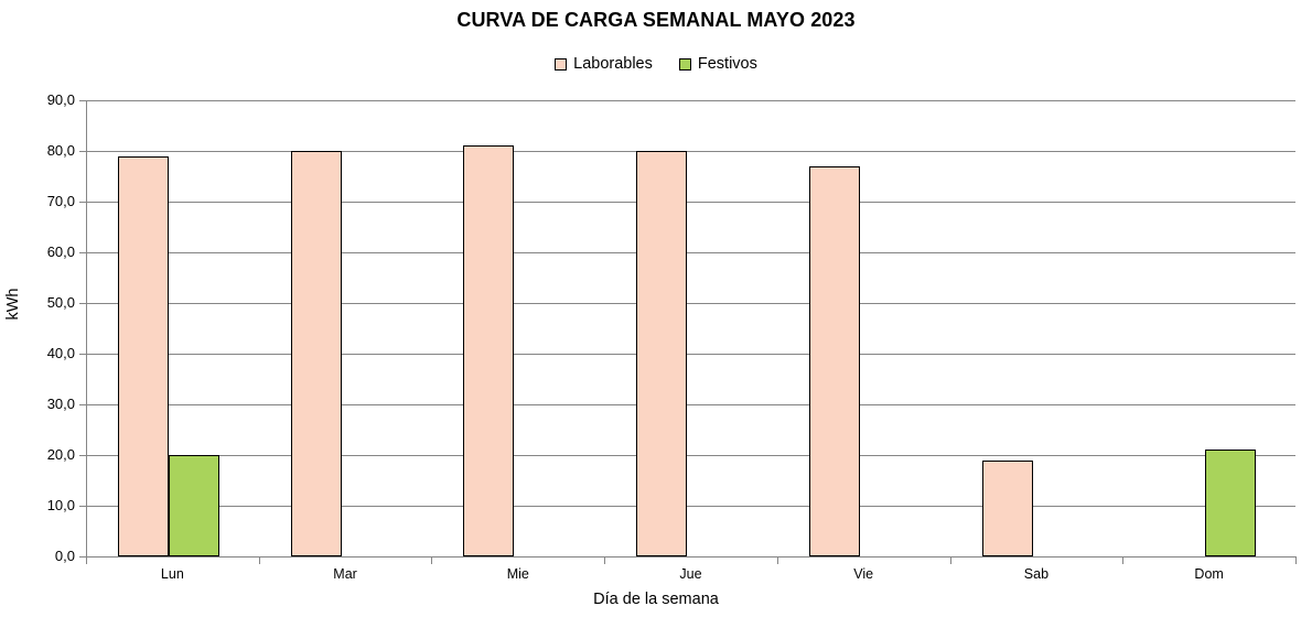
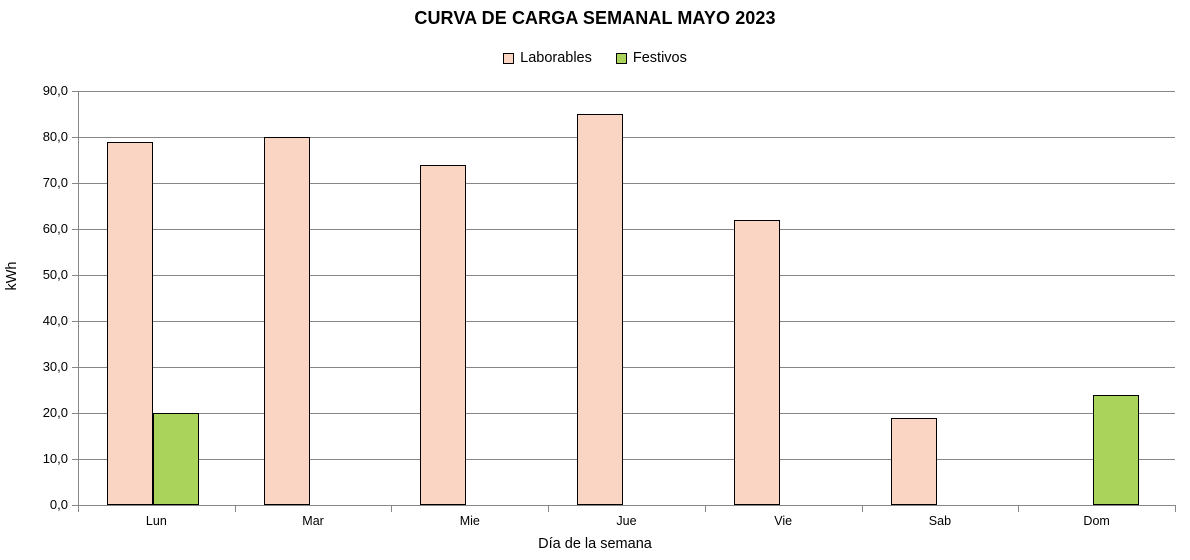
Laborables/Mie: 81 -> 74
Laborables/Jue: 80 -> 85
Laborables/Vie: 77 -> 62
Festivos/Dom: 21 -> 24
